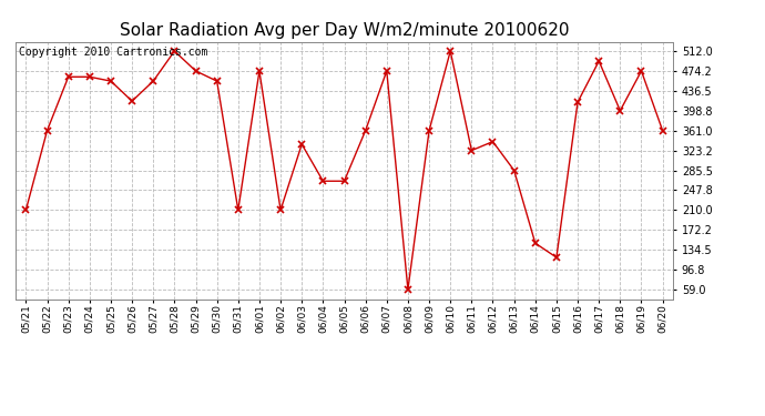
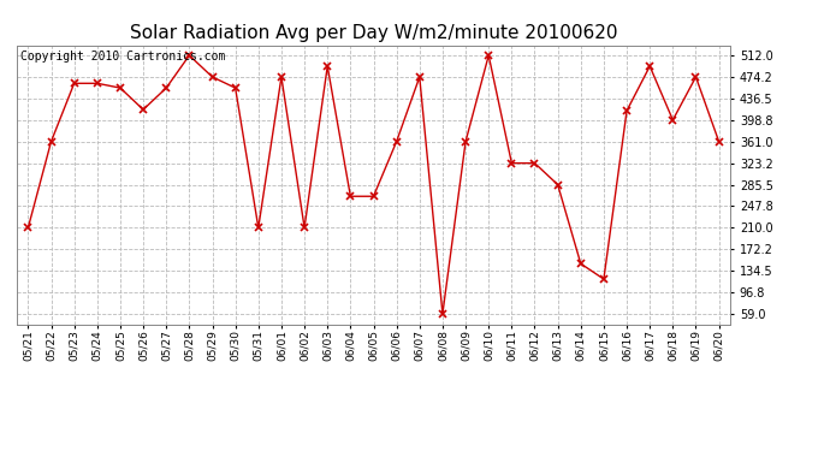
06/03: 335 -> 493
06/12: 340 -> 323
